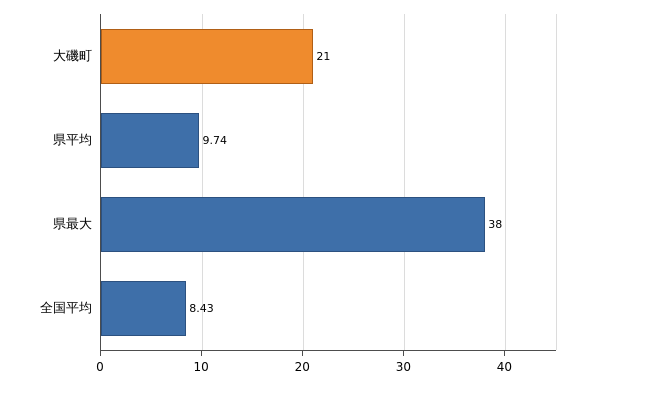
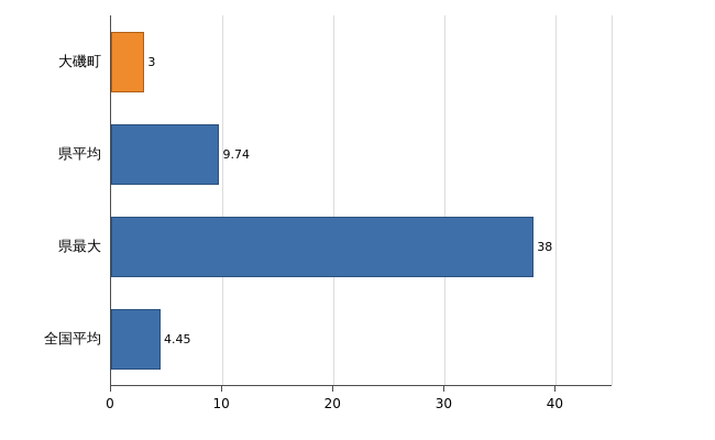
大磯町: 21 -> 3
全国平均: 8.43 -> 4.45
